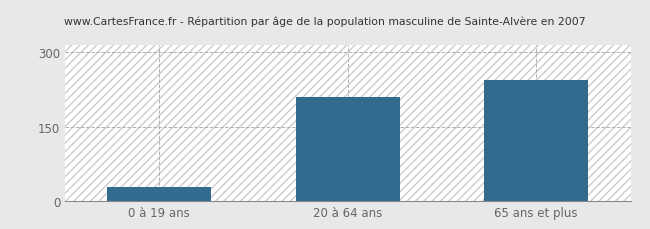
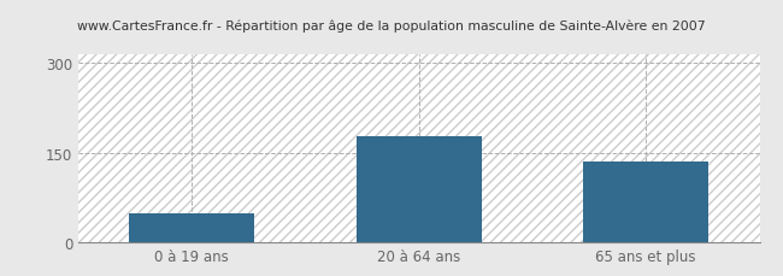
0 à 19 ans: 30 -> 50
20 à 64 ans: 210 -> 178
65 ans et plus: 245 -> 135
